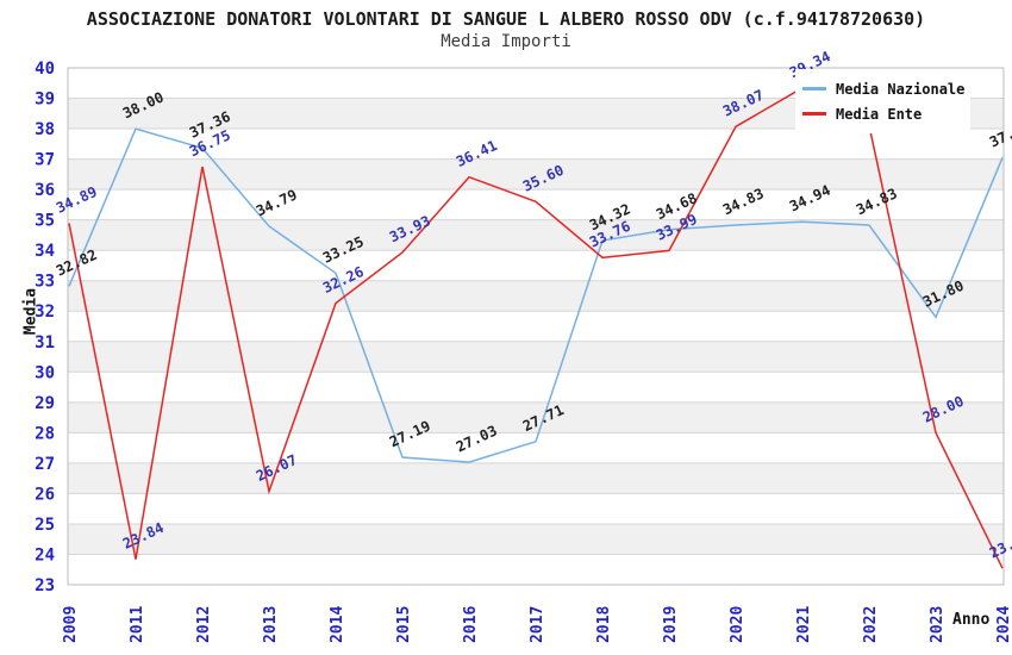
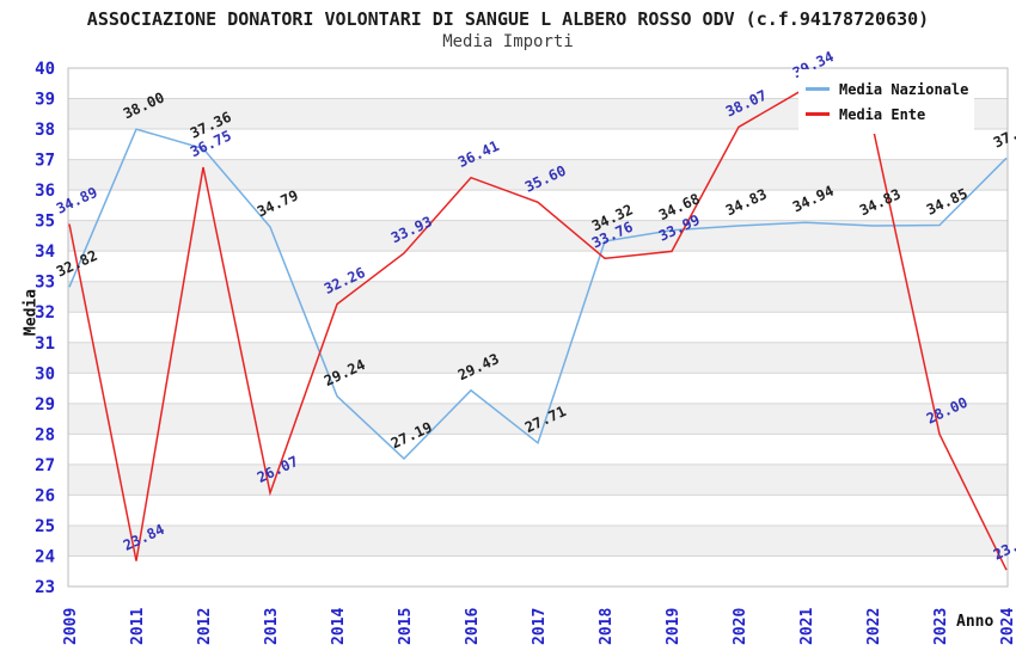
Media Nazionale/2014: 33.25 -> 29.24
Media Nazionale/2016: 27.03 -> 29.43
Media Nazionale/2023: 31.80 -> 34.85
